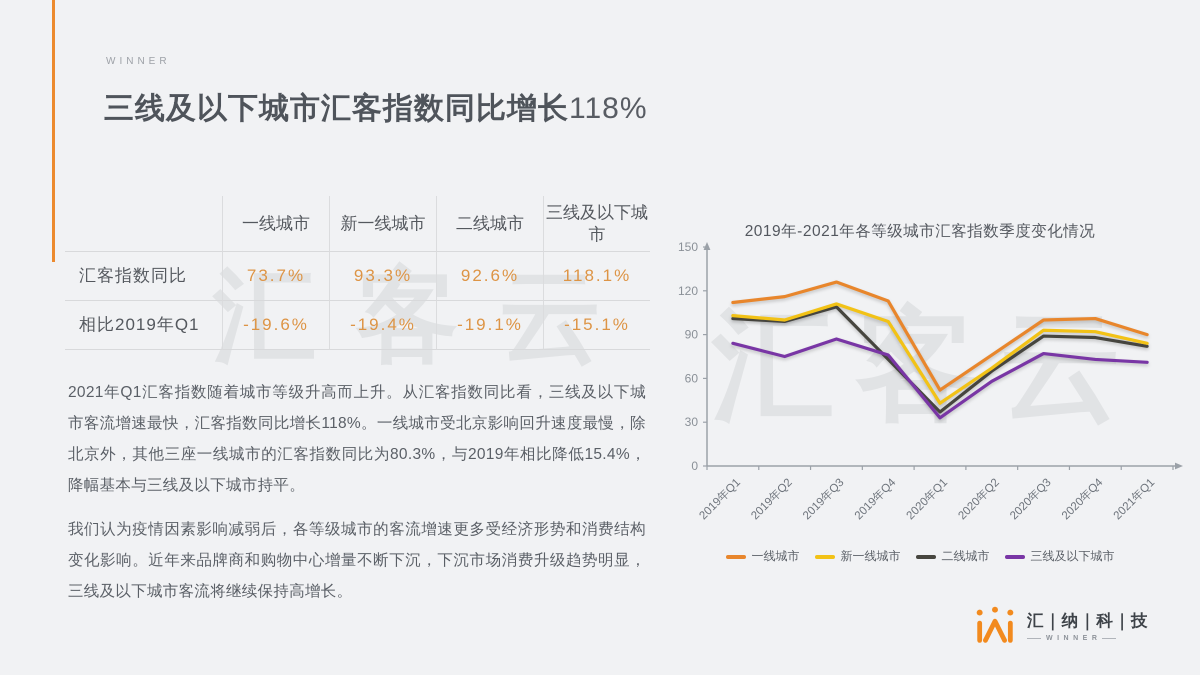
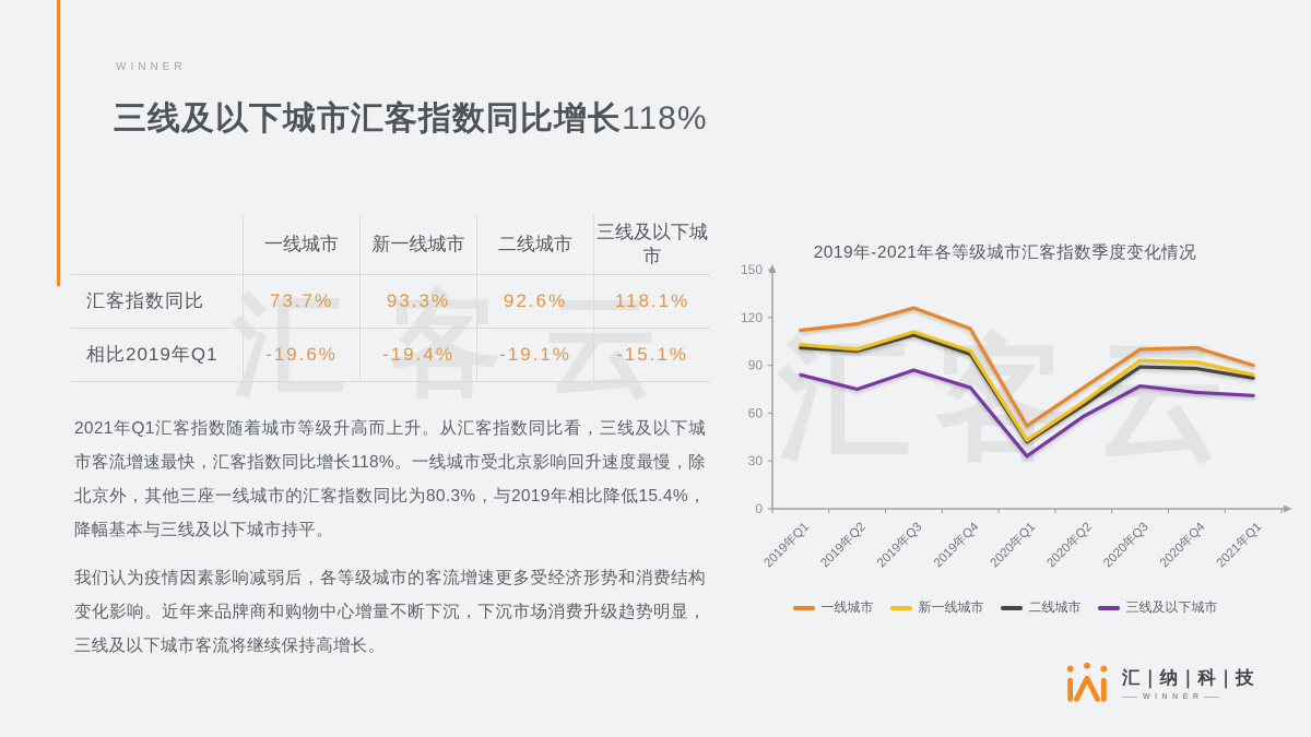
二线城市/2019年Q4: 73 -> 97
二线城市/2020年Q1: 37 -> 42
